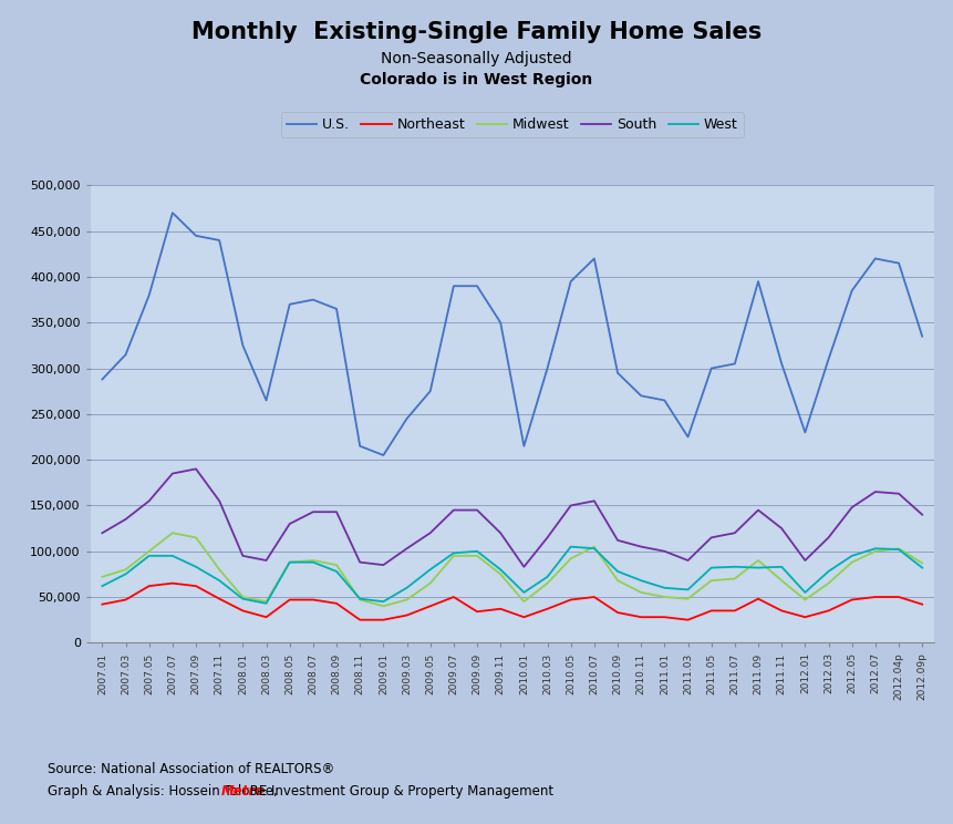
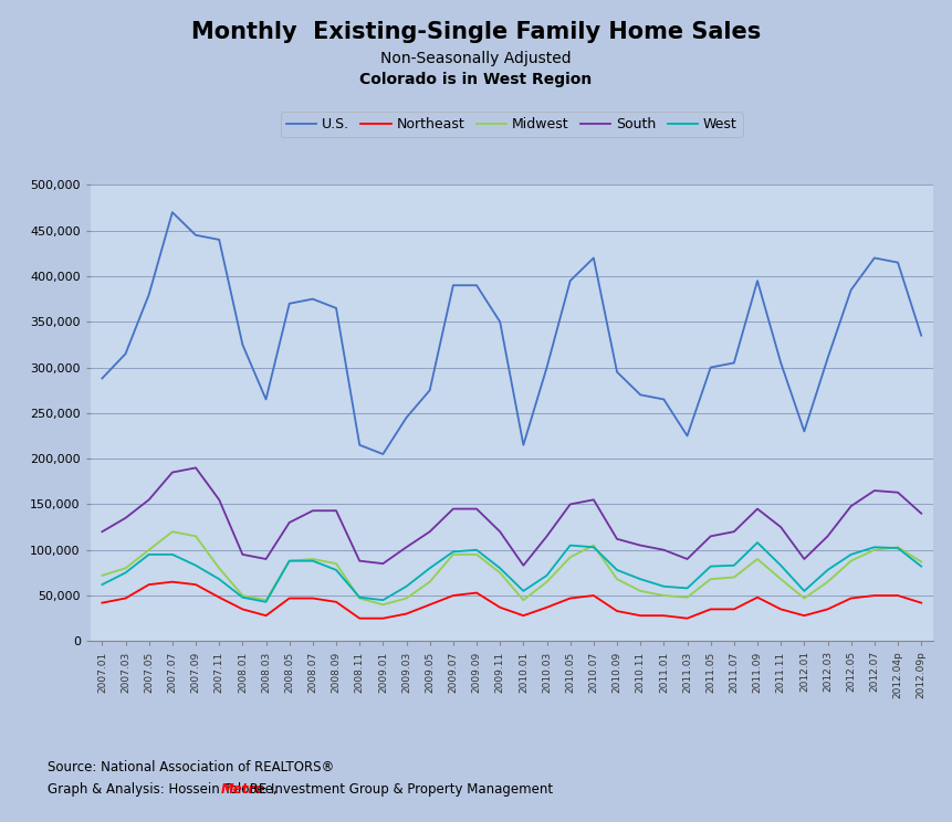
Northeast/2009.09: 34,000 -> 53,000
West/2011.09: 82,000 -> 108,000
